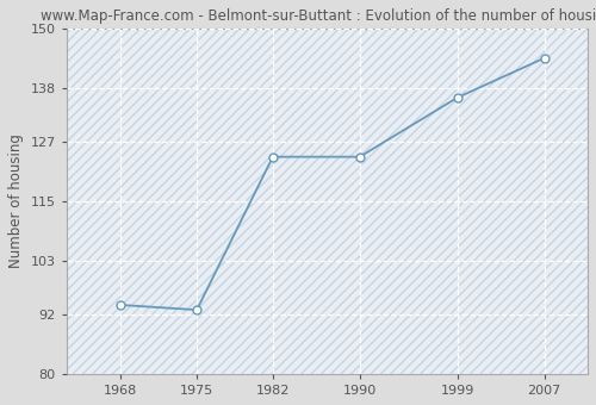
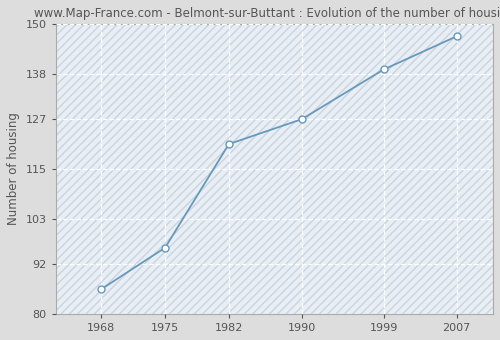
1968: 94 -> 86
1975: 93 -> 96
1982: 124 -> 121
1990: 124 -> 127
1999: 136 -> 139
2007: 144 -> 147
